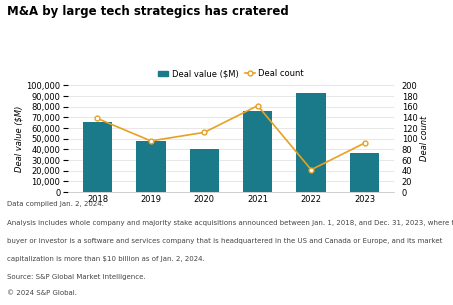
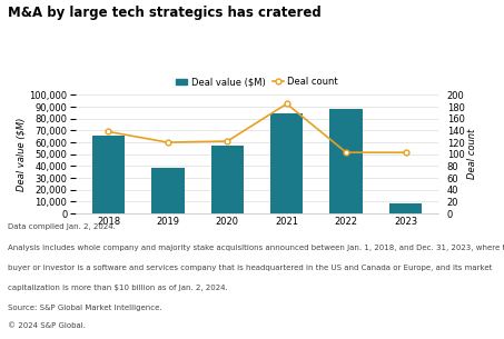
Deal value ($M)/2019: 48,000 -> 38,000
Deal count/2019: 96 -> 120
Deal value ($M)/2020: 40,000 -> 57,000
Deal count/2020: 112 -> 122
Deal value ($M)/2021: 76,000 -> 84,000
Deal count/2021: 162 -> 185
Deal value ($M)/2022: 93,000 -> 88,000
Deal count/2022: 42 -> 103
Deal value ($M)/2023: 37,000 -> 9,000
Deal count/2023: 92 -> 103
